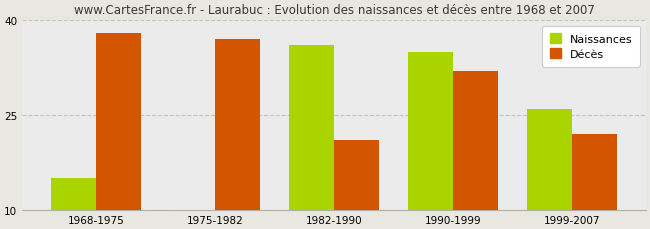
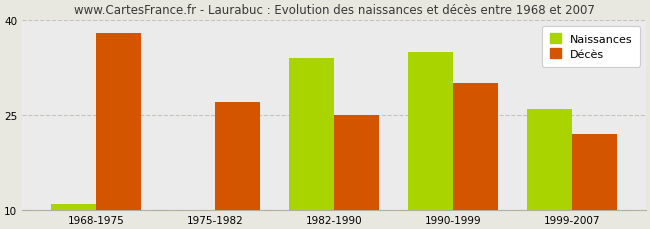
Naissances/1968-1975: 15 -> 11
Décès/1975-1982: 37 -> 27
Naissances/1982-1990: 36 -> 34
Décès/1982-1990: 21 -> 25
Décès/1990-1999: 32 -> 30
